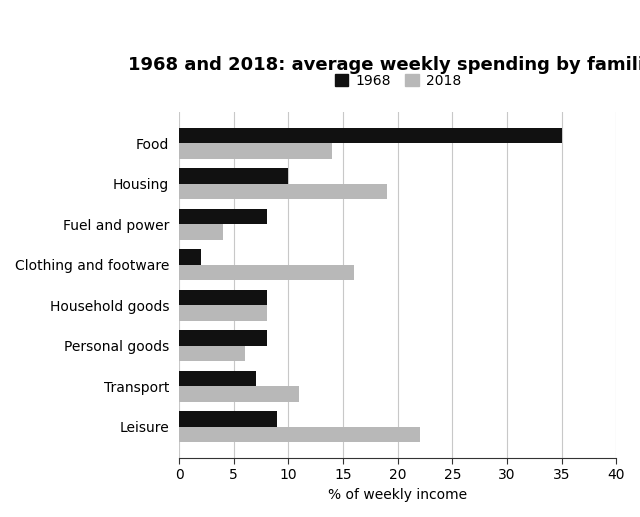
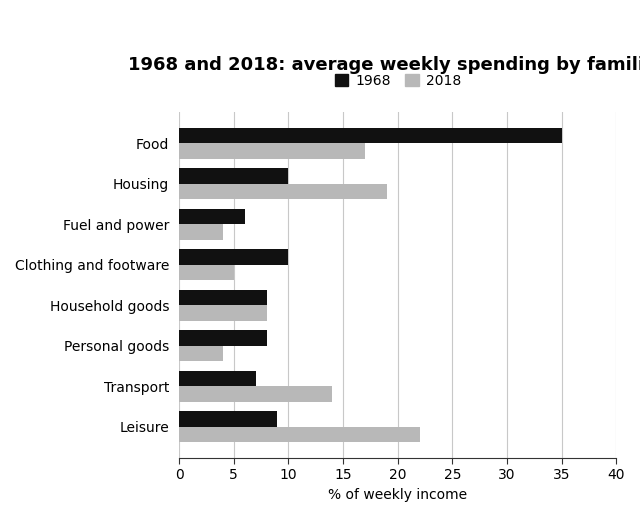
2018/Food: 14 -> 17
1968/Fuel and power: 8 -> 6
1968/Clothing and footware: 2 -> 10
2018/Clothing and footware: 16 -> 5
2018/Personal goods: 6 -> 4
2018/Transport: 11 -> 14
